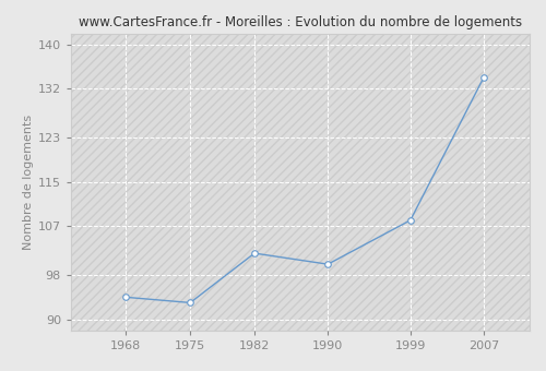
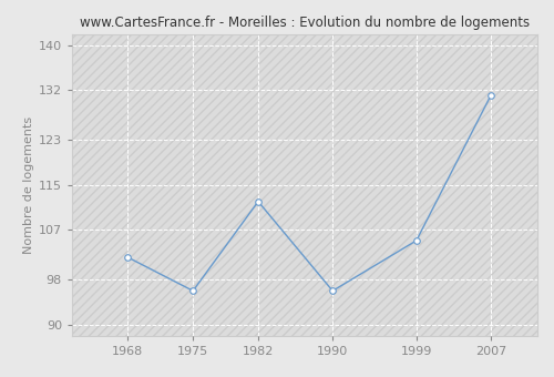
1968: 94 -> 102
1975: 93 -> 96
1982: 102 -> 112
1990: 100 -> 96
1999: 108 -> 105
2007: 134 -> 131
